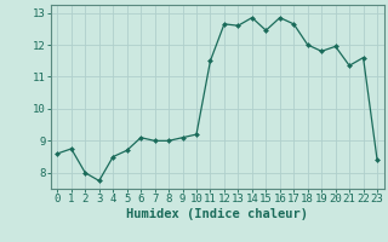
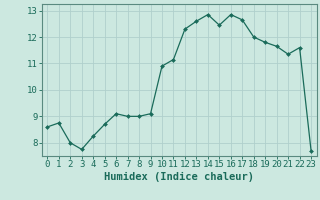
4: 8.50 -> 8.25
10: 9.20 -> 10.90
11: 11.50 -> 11.15
12: 12.65 -> 12.30
20: 11.95 -> 11.65
23: 8.40 -> 7.70
